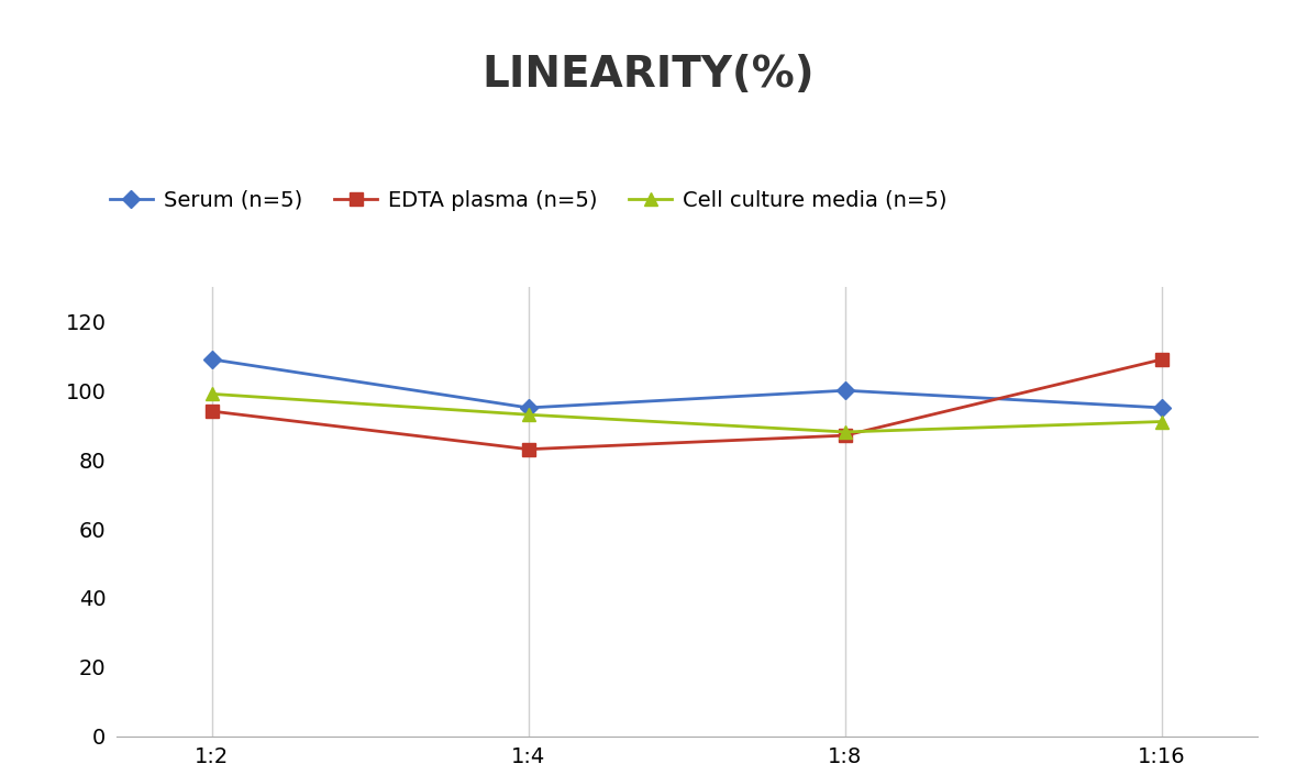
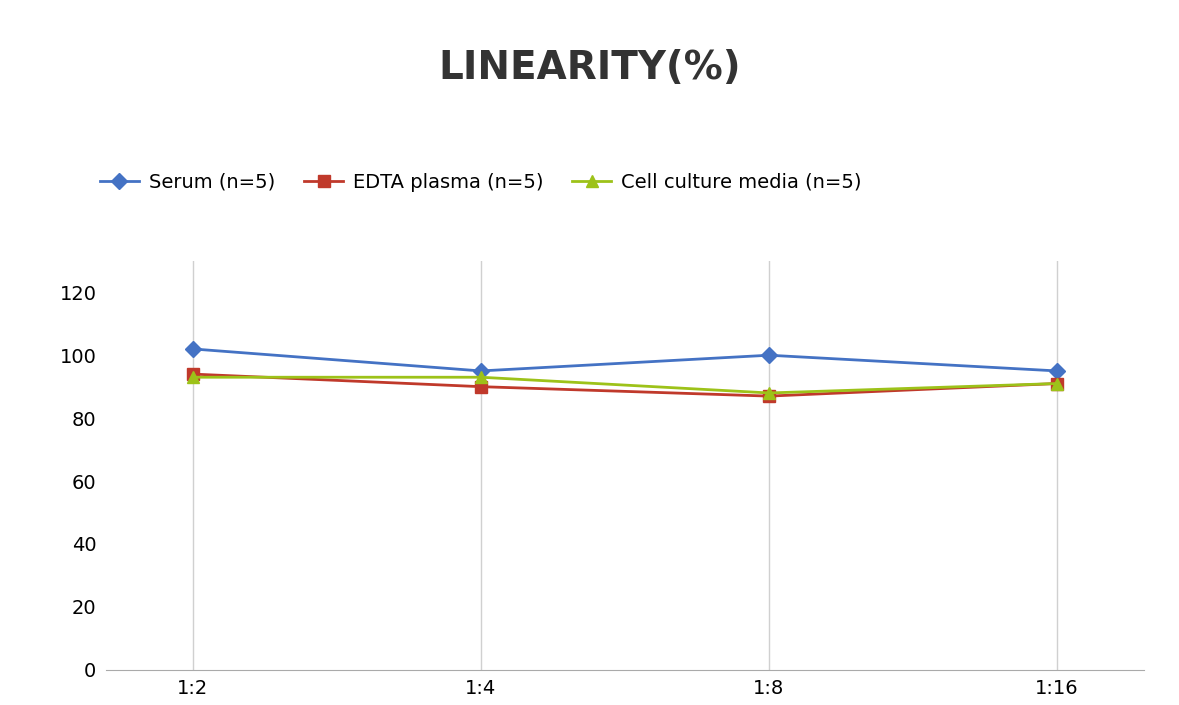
Serum (n=5)/1:2: 109 -> 102
Cell culture media (n=5)/1:2: 99 -> 93
EDTA plasma (n=5)/1:4: 83 -> 90
EDTA plasma (n=5)/1:16: 109 -> 91
